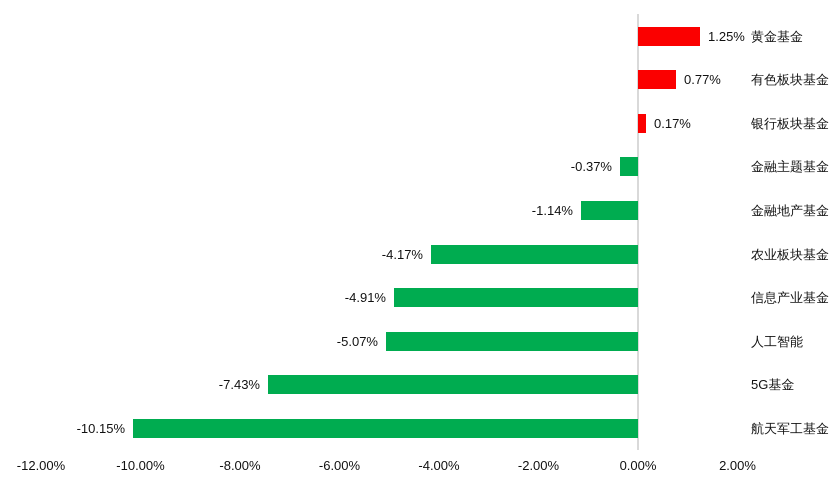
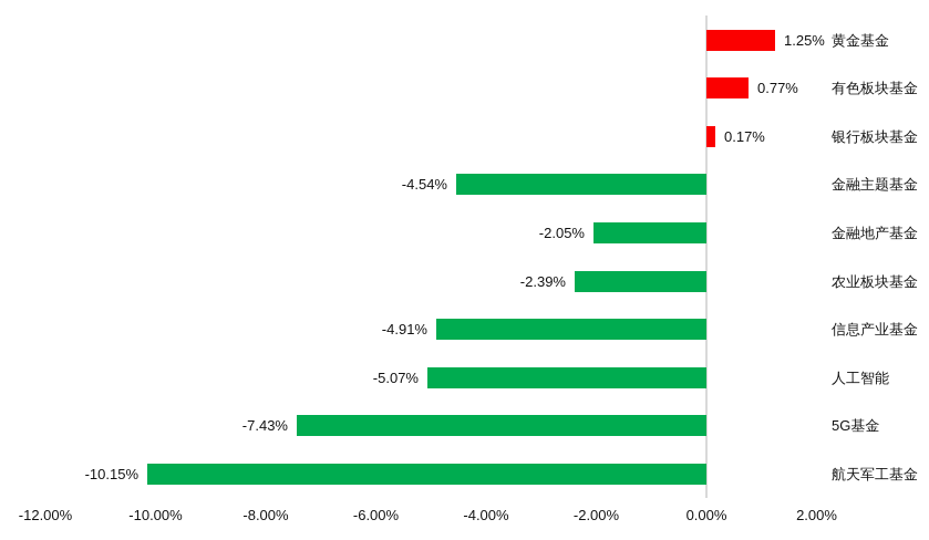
金融主题基金: -0.37% -> -4.54%
金融地产基金: -1.14% -> -2.05%
农业板块基金: -4.17% -> -2.39%
